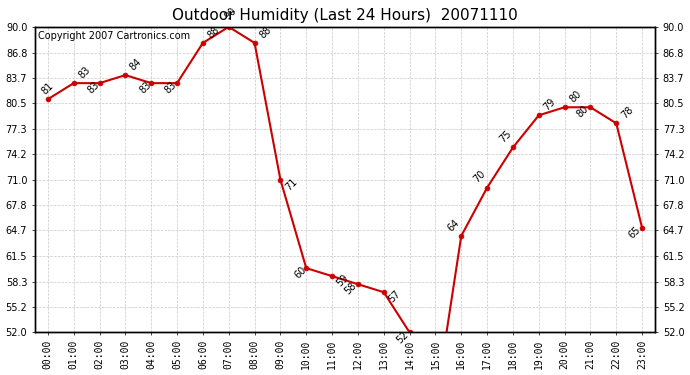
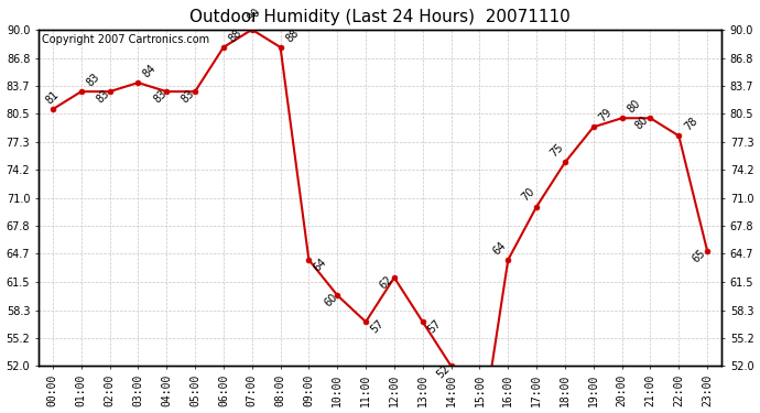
09:00: 71 -> 64
11:00: 59 -> 57
12:00: 58 -> 62
